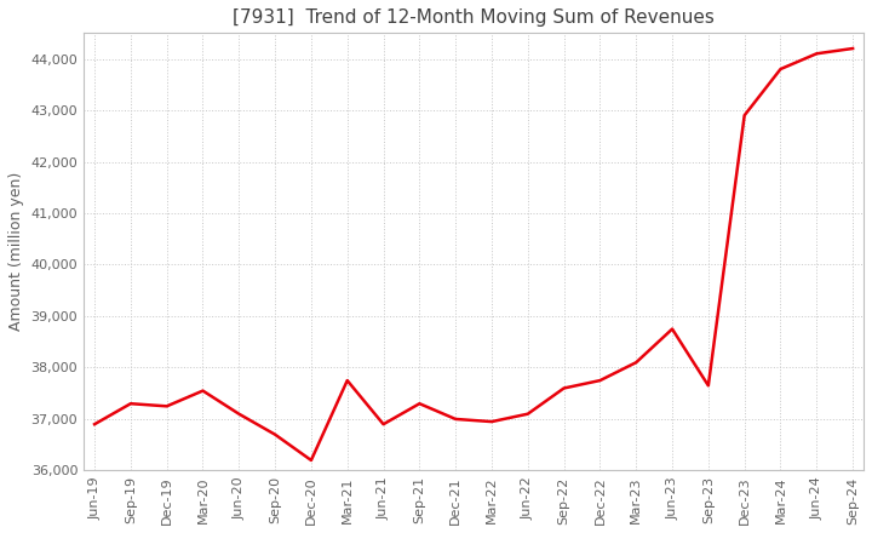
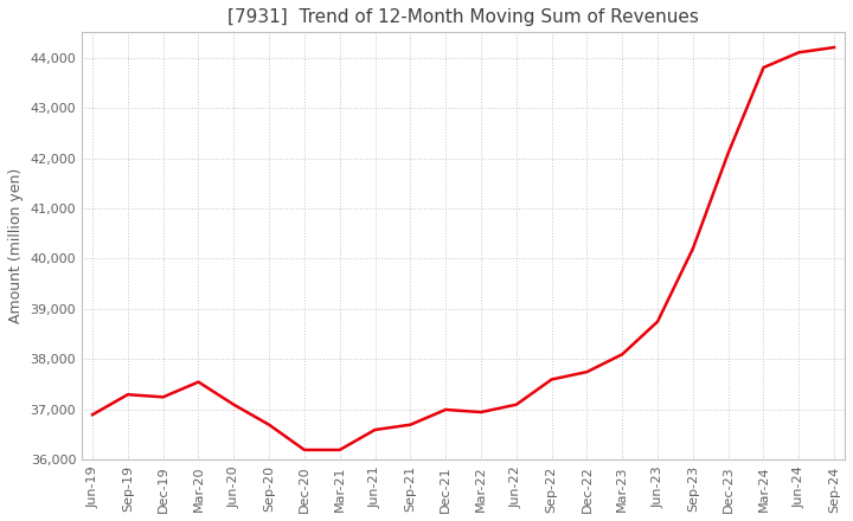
Mar-21: 37,750 -> 36,200
Jun-21: 36,900 -> 36,600
Sep-21: 37,300 -> 36,700
Sep-23: 37,650 -> 40,200
Dec-23: 42,900 -> 42,100
